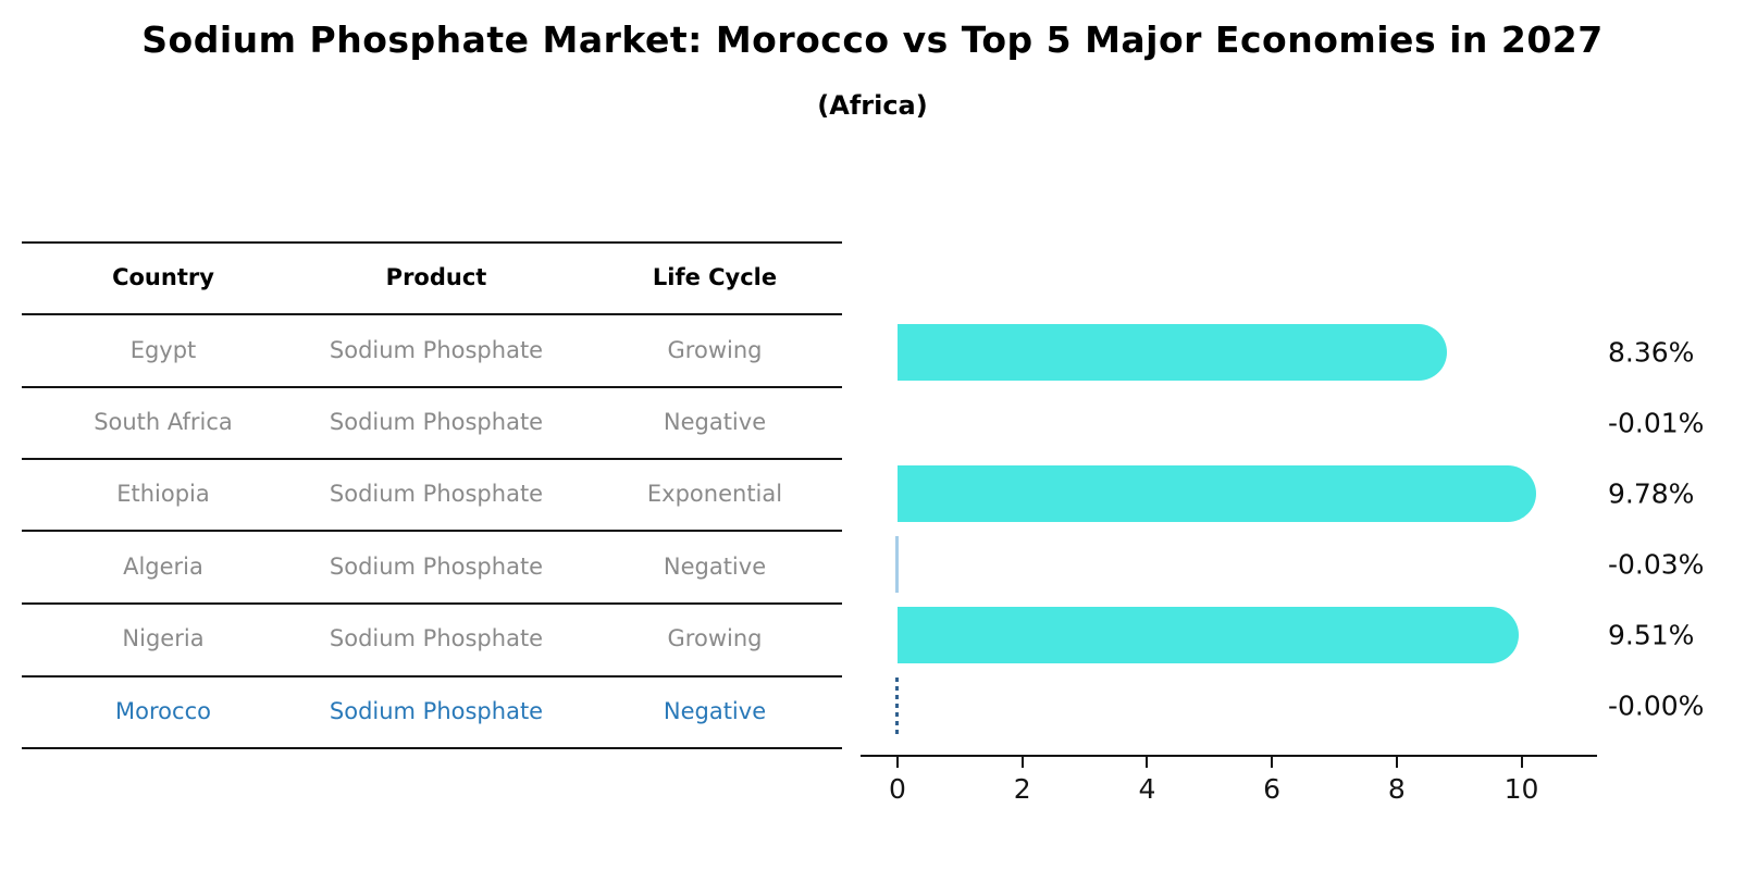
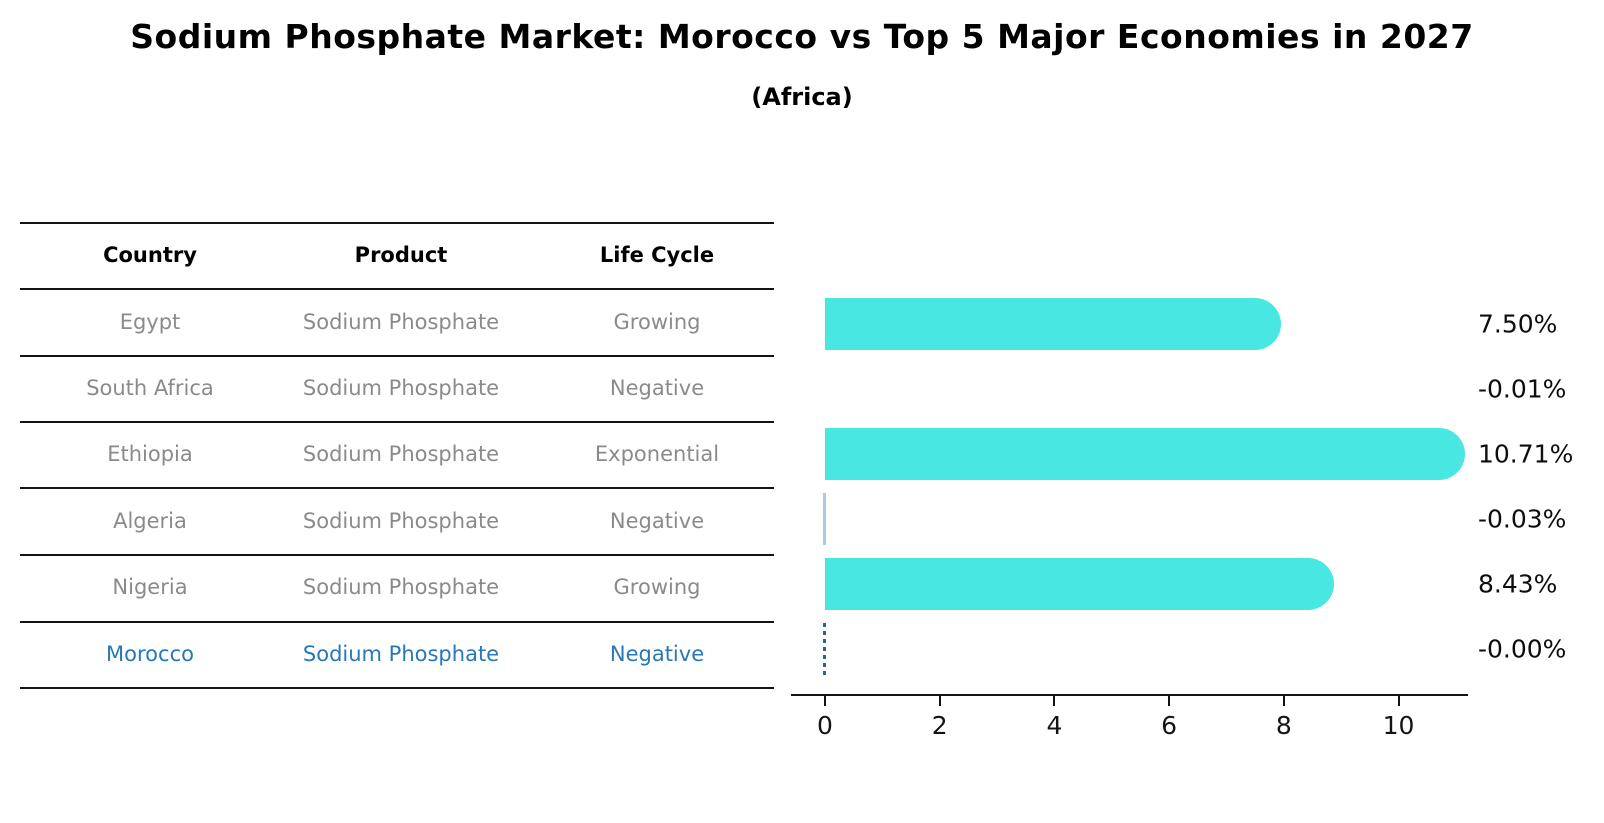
Egypt: 8.36% -> 7.50%
Ethiopia: 9.78% -> 10.71%
Nigeria: 9.51% -> 8.43%
